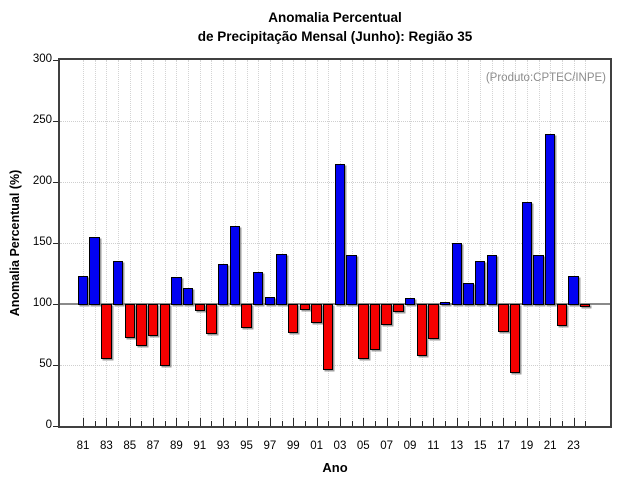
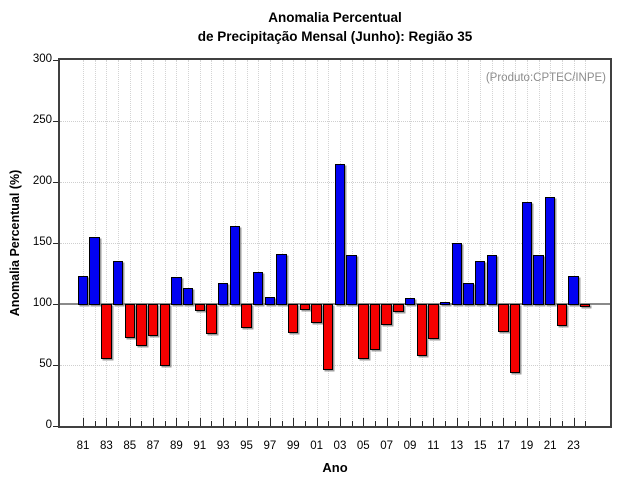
93: 133 -> 117
21: 239 -> 188
